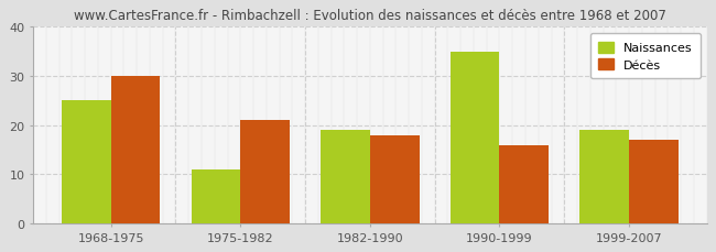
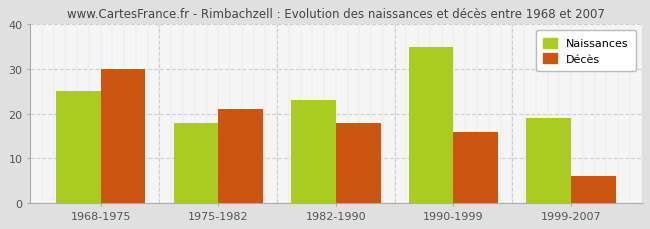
Naissances/1975-1982: 11 -> 18
Naissances/1982-1990: 19 -> 23
Décès/1999-2007: 17 -> 6
